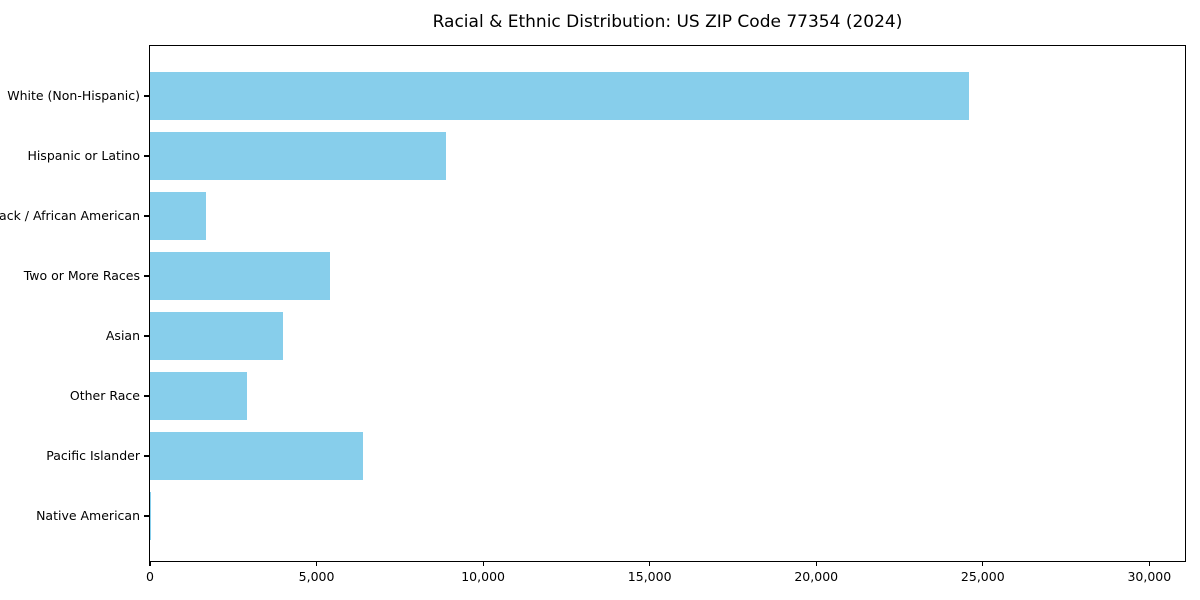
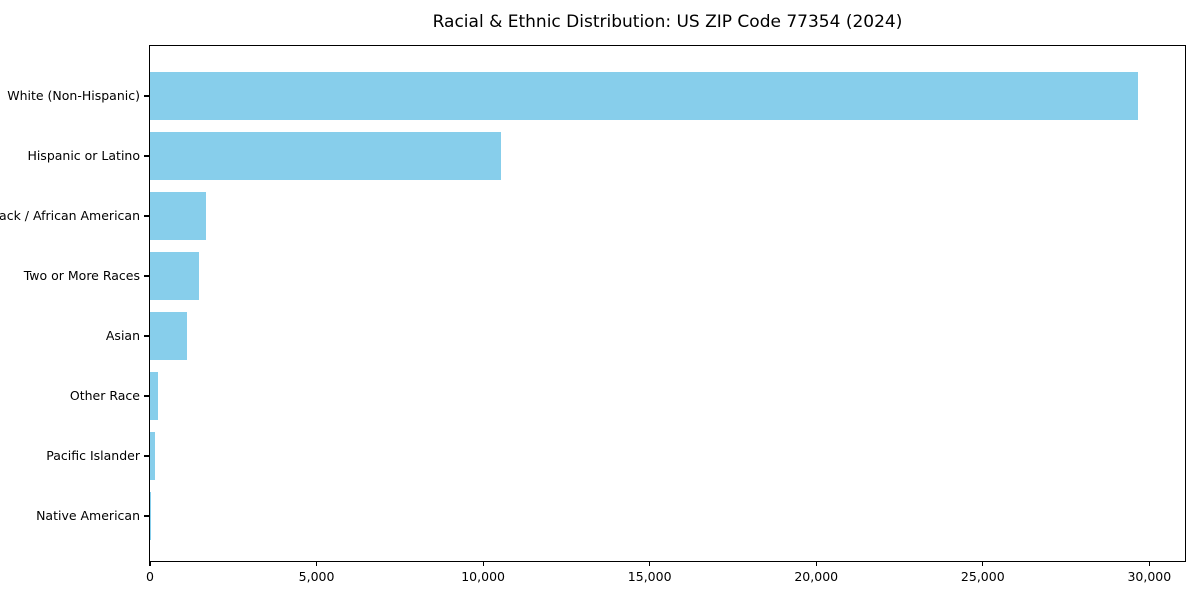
White (Non-Hispanic): 24600 -> 29600
Hispanic or Latino: 8900 -> 10600
Two or More Races: 5400 -> 1500
Asian: 4000 -> 1100
Other Race: 2900 -> 200
Pacific Islander: 6400 -> 200
